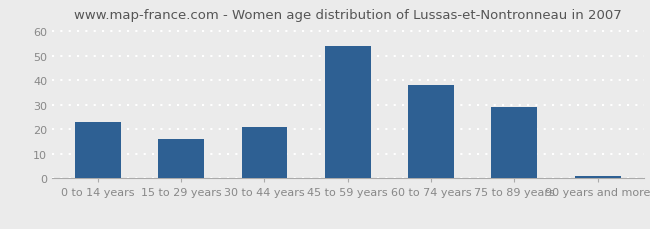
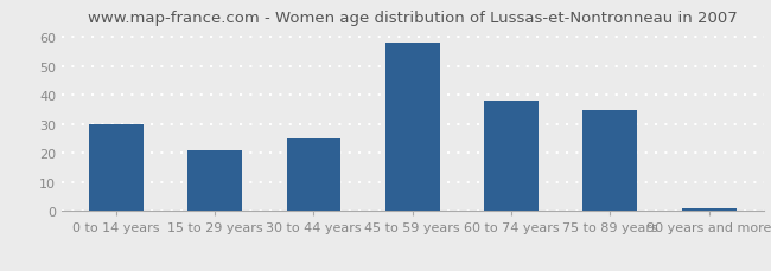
0 to 14 years: 23 -> 30
15 to 29 years: 16 -> 21
30 to 44 years: 21 -> 25
45 to 59 years: 54 -> 58
75 to 89 years: 29 -> 35
